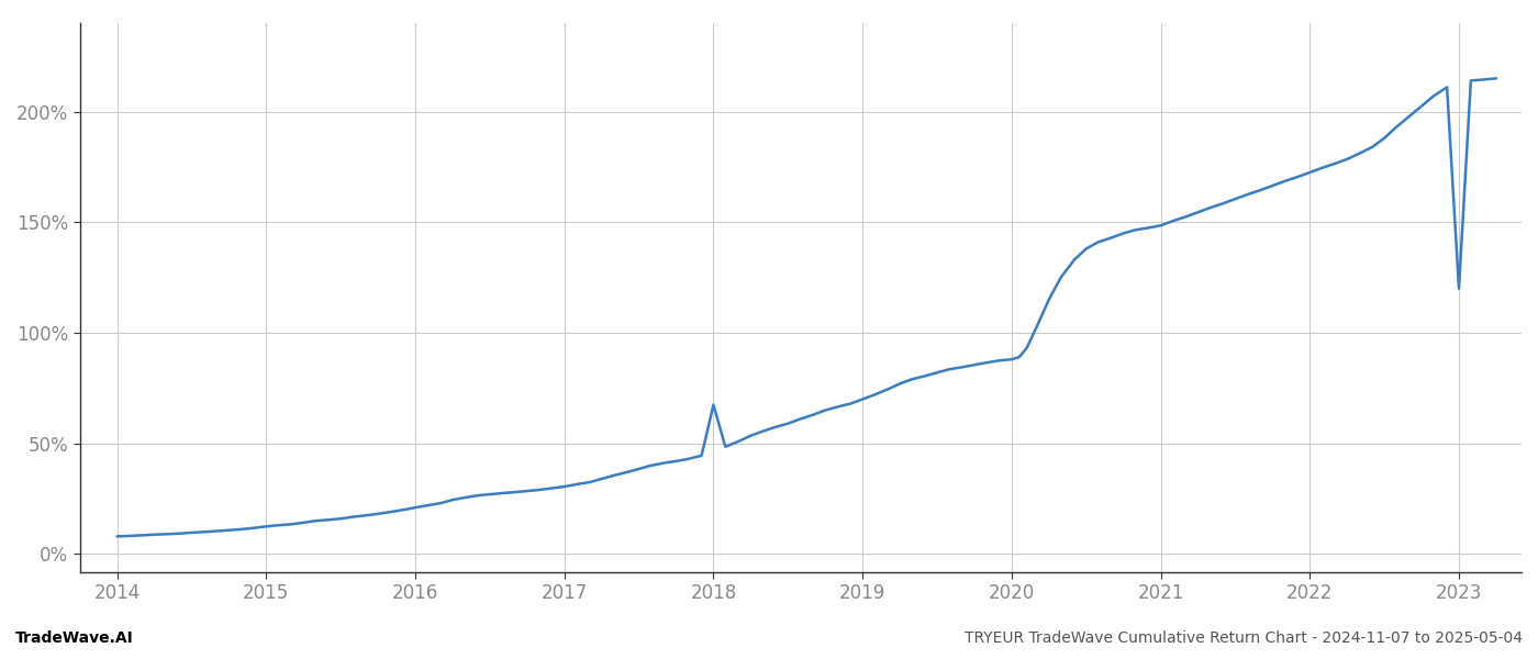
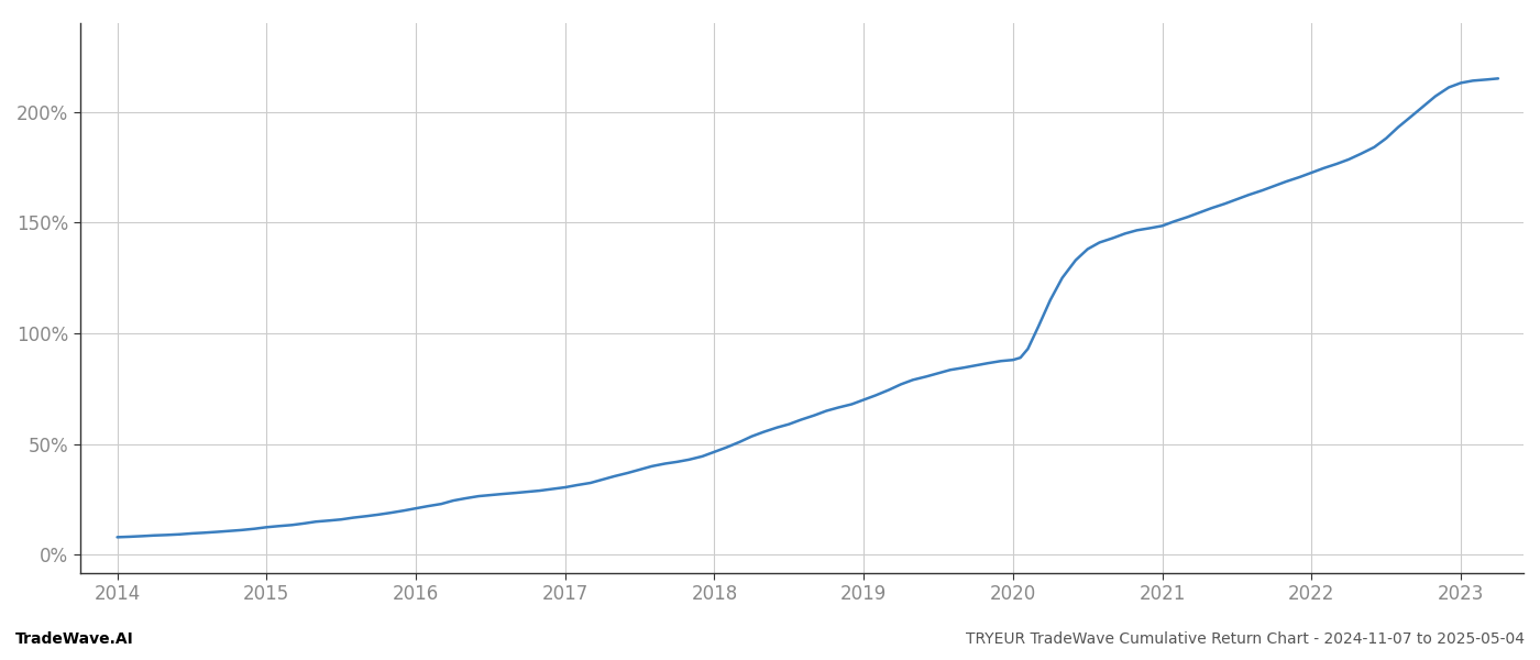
2018: 67.5% -> 46.5%
2023: 120.0% -> 213.0%
